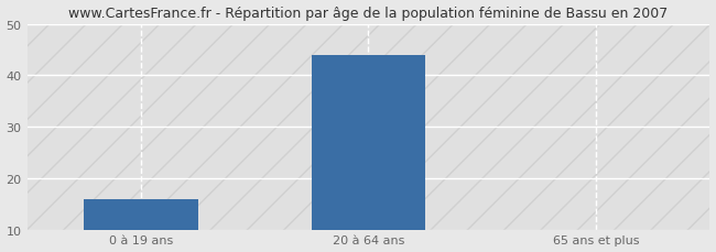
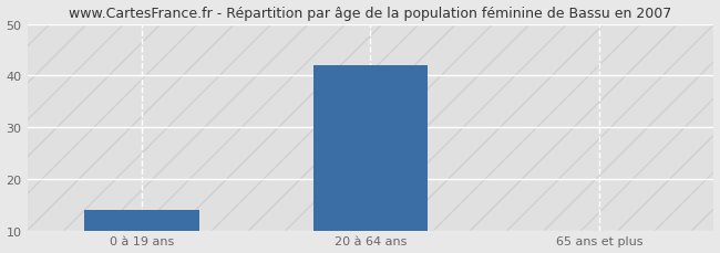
0 à 19 ans: 16 -> 14
20 à 64 ans: 44 -> 42
